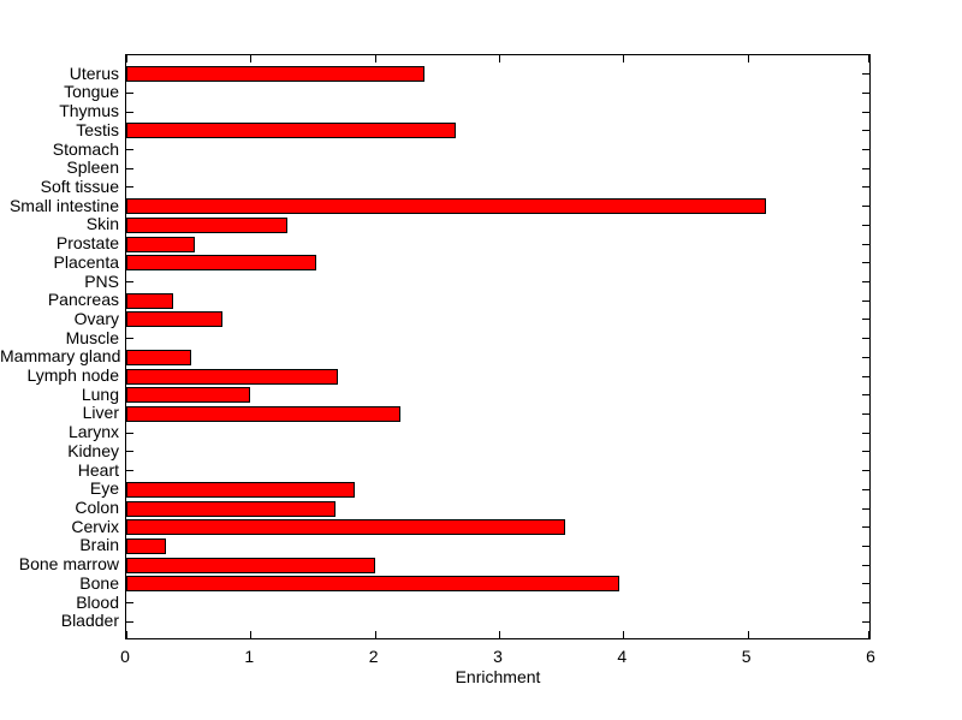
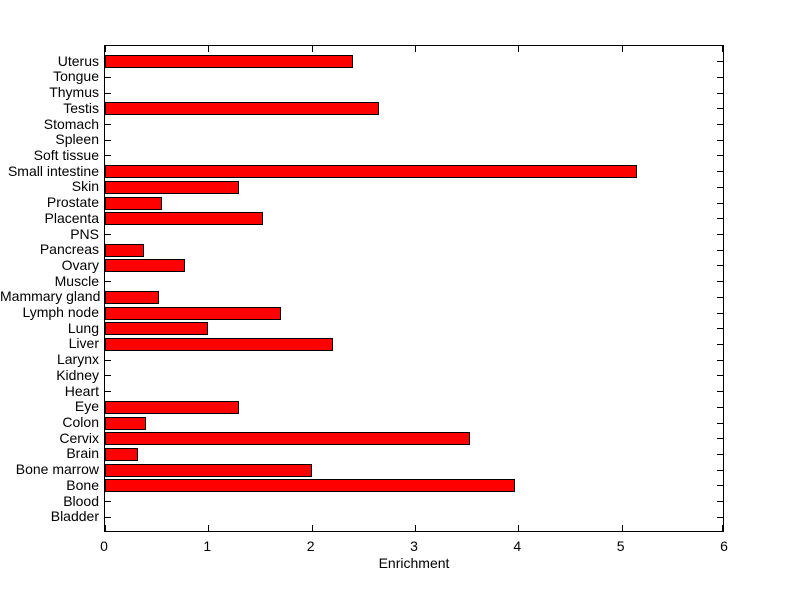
Eye: 1.84 -> 1.30
Colon: 1.68 -> 0.40
